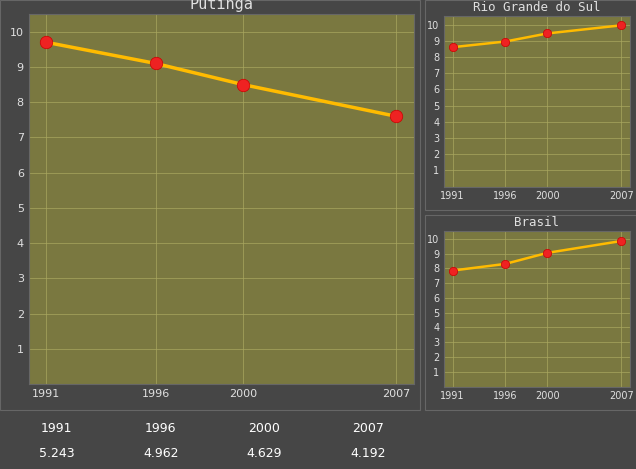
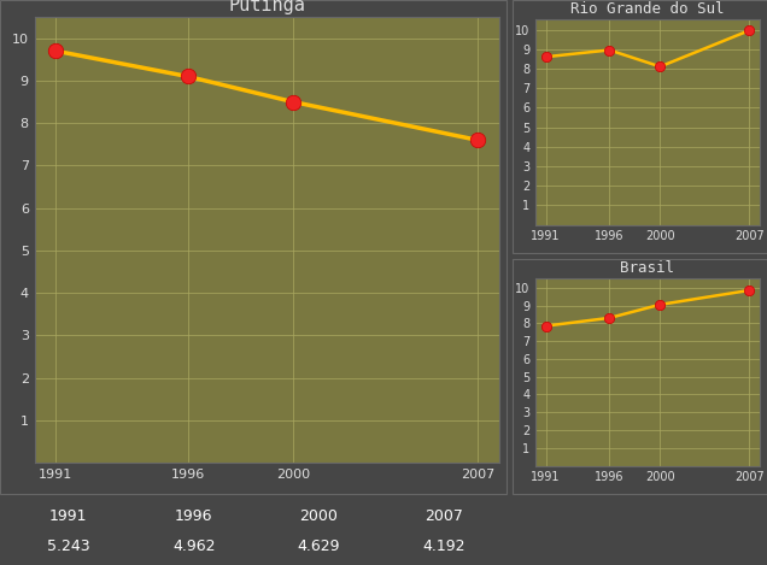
Rio Grande do Sul/2000: 9.4 -> 8.1
